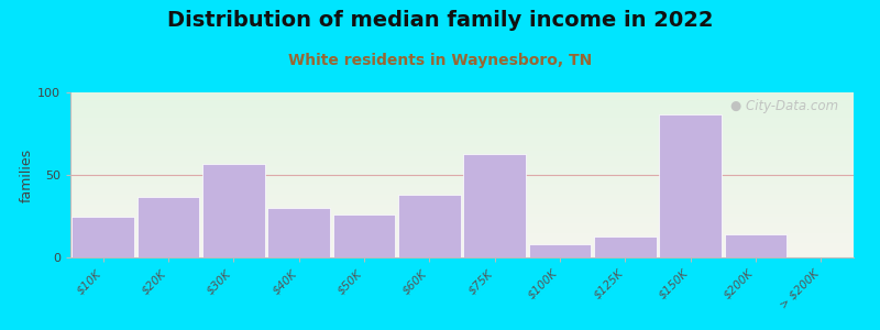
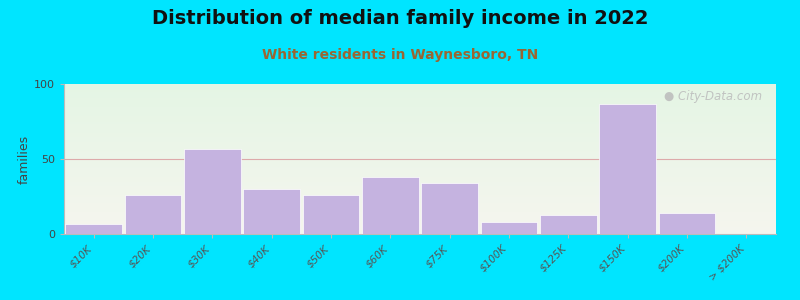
$10K: 25 -> 7
$20K: 37 -> 26
$75K: 63 -> 34
